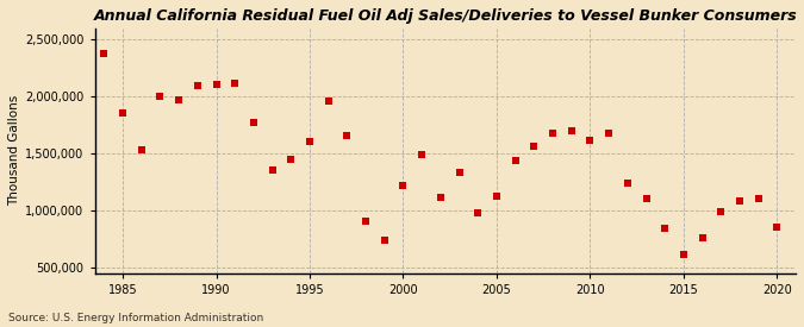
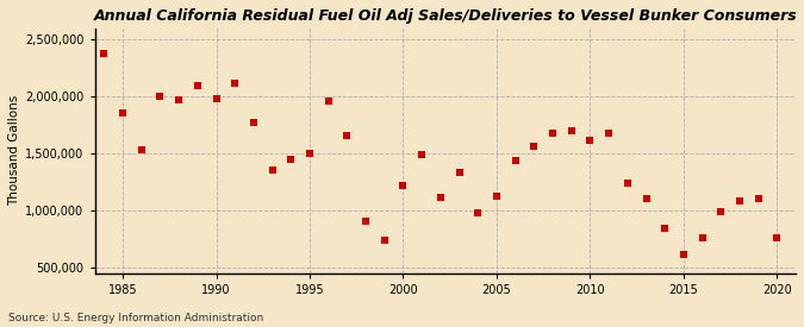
1990: 2,110,000 -> 1,980,000
1995: 1,610,000 -> 1,500,000
2020: 850,000 -> 760,000
